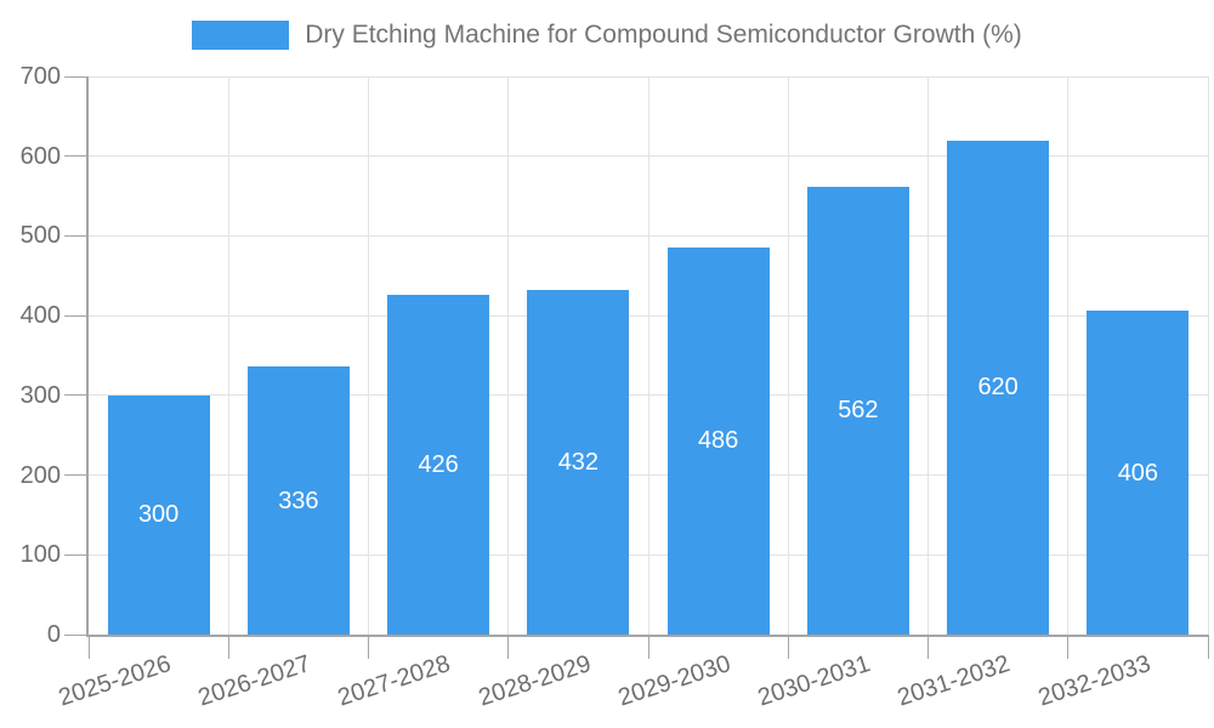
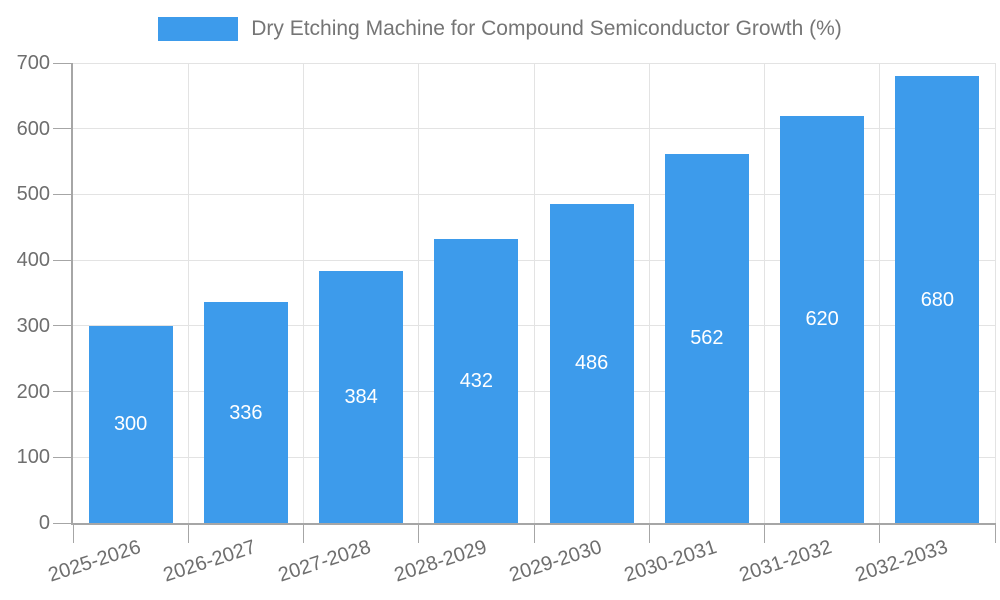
2027-2028: 426 -> 384
2032-2033: 406 -> 680
